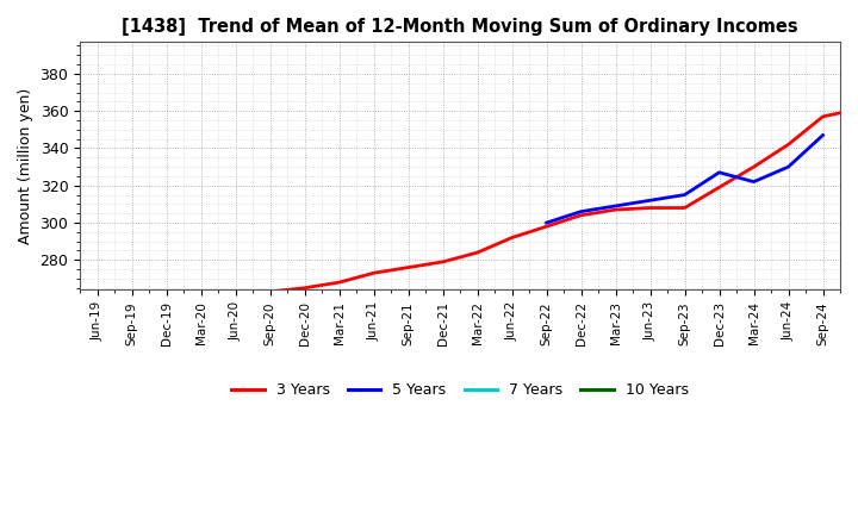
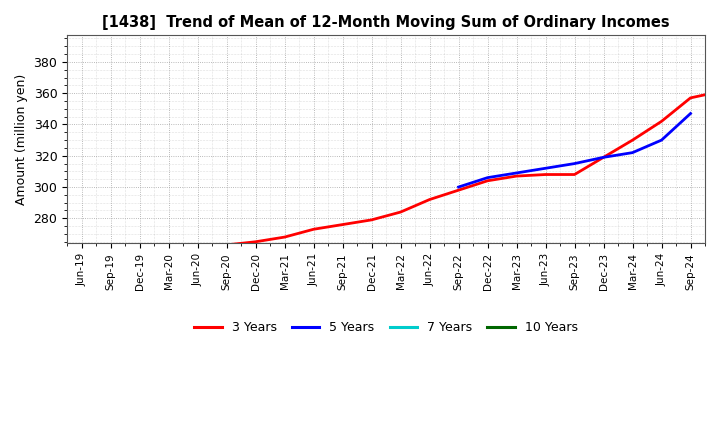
5 Years/Dec-23: 327 -> 319
